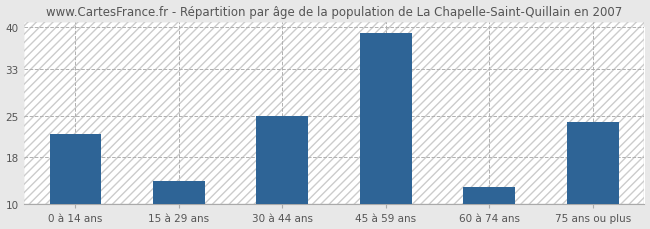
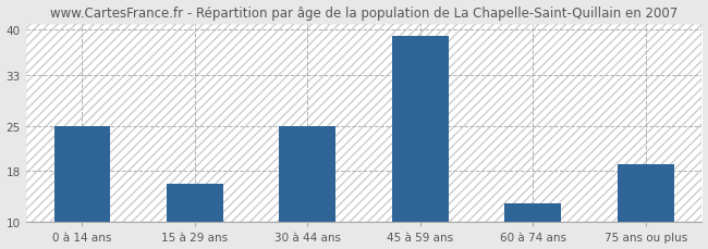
0 à 14 ans: 22 -> 25
15 à 29 ans: 14 -> 16
75 ans ou plus: 24 -> 19
